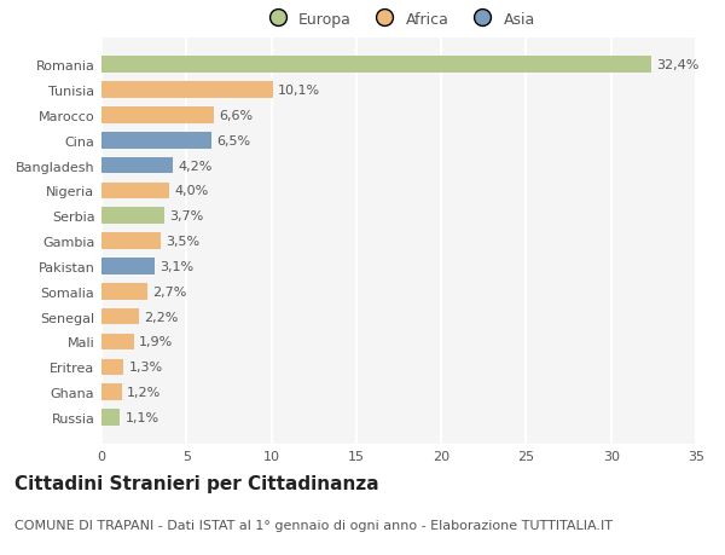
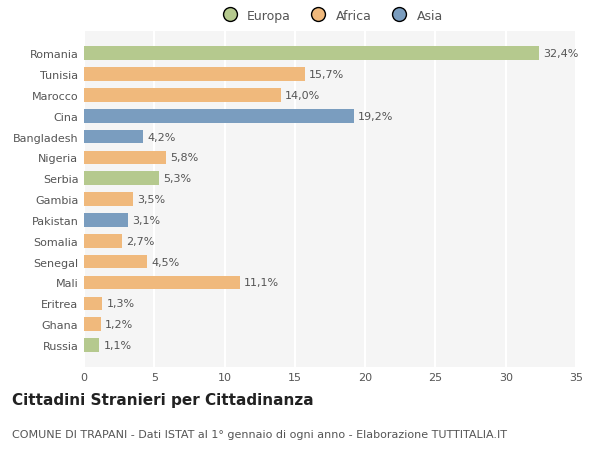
Tunisia: 10,1% -> 15,7%
Marocco: 6,6% -> 14,0%
Cina: 6,5% -> 19,2%
Nigeria: 4,0% -> 5,8%
Serbia: 3,7% -> 5,3%
Senegal: 2,2% -> 4,5%
Mali: 1,9% -> 11,1%
